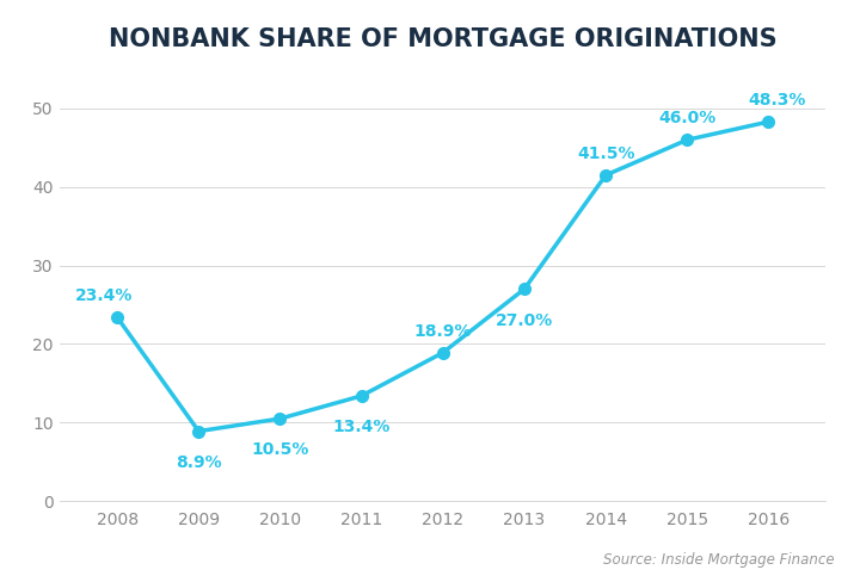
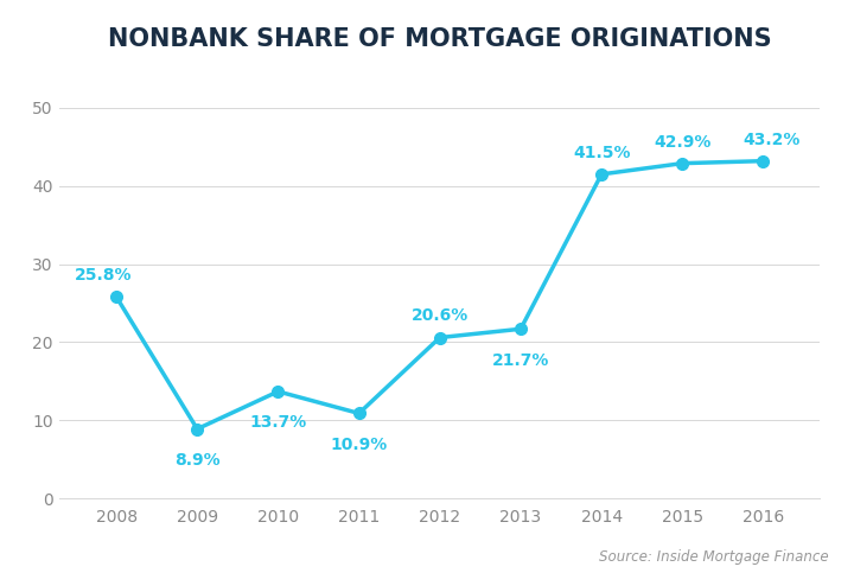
2008: 23.4% -> 25.8%
2010: 10.5% -> 13.7%
2011: 13.4% -> 10.9%
2012: 18.9% -> 20.6%
2013: 27.0% -> 21.7%
2015: 46.0% -> 42.9%
2016: 48.3% -> 43.2%
